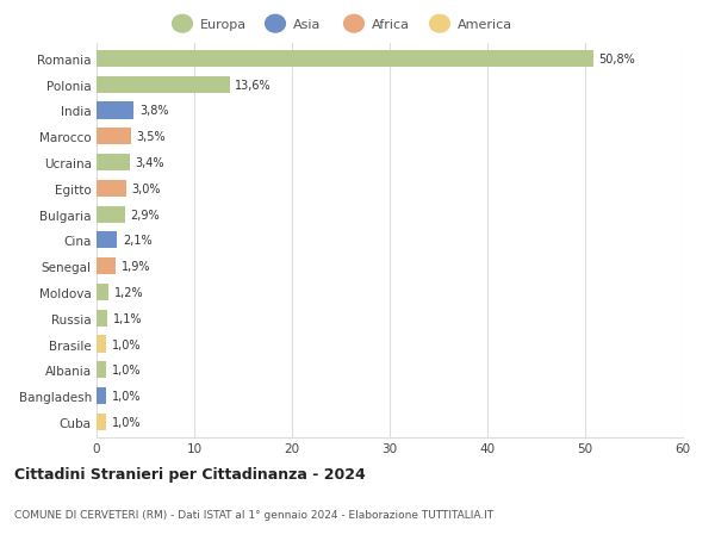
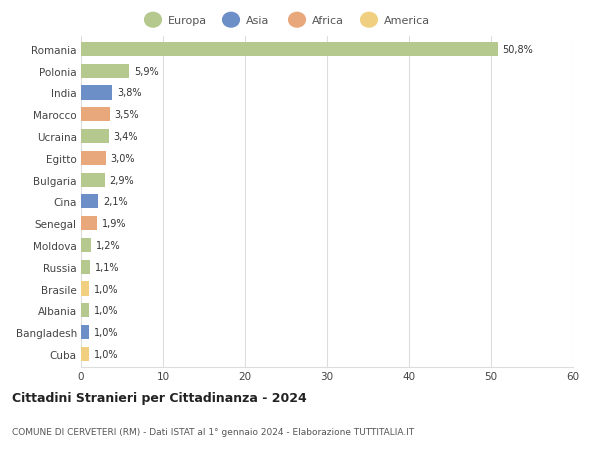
Polonia: 13,6% -> 5,9%
